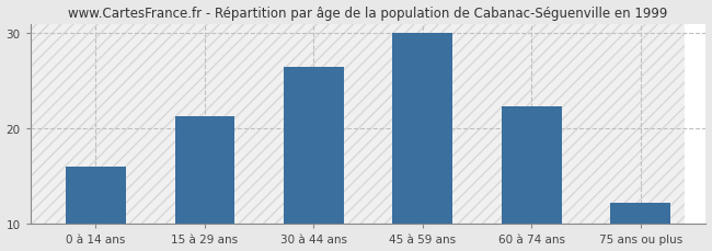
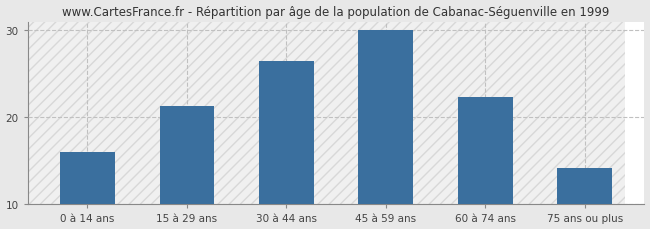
75 ans ou plus: 12.2 -> 14.2
